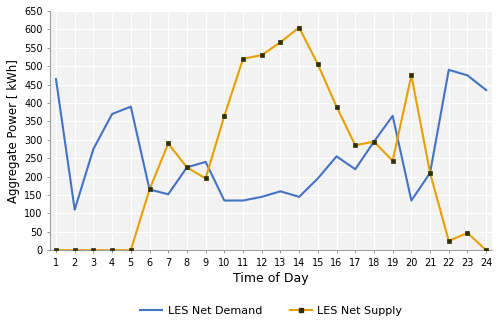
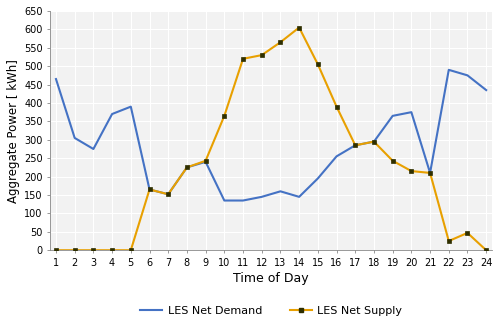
LES Net Demand/2: 110 -> 305
LES Net Supply/7: 290 -> 152
LES Net Supply/9: 195 -> 243
LES Net Demand/17: 220 -> 285
LES Net Demand/20: 135 -> 375
LES Net Supply/20: 475 -> 215
